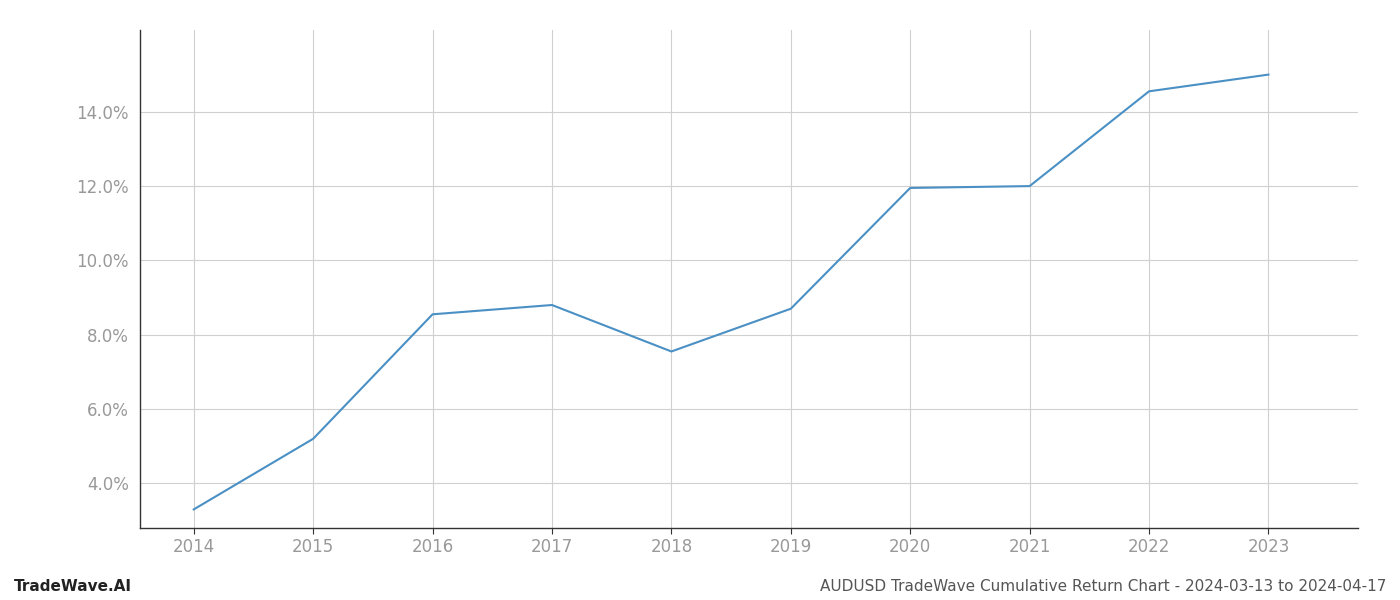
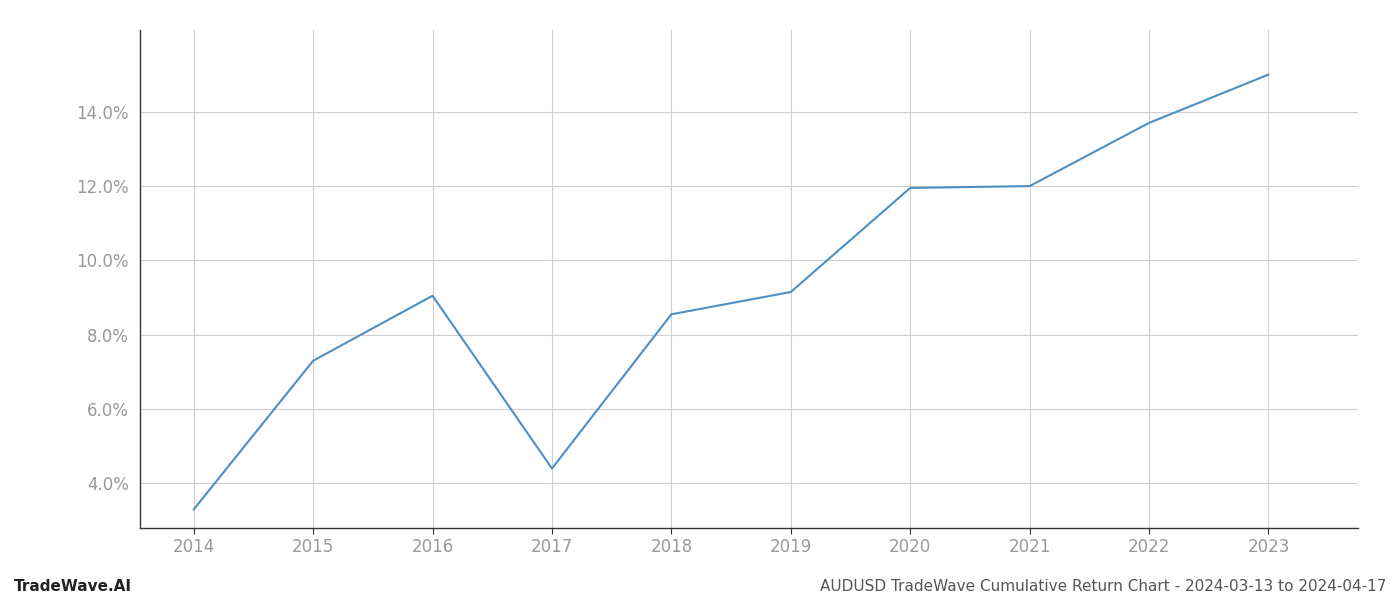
2015: 5.20% -> 7.30%
2016: 8.55% -> 9.05%
2017: 8.80% -> 4.40%
2018: 7.55% -> 8.55%
2019: 8.70% -> 9.15%
2022: 14.55% -> 13.70%
